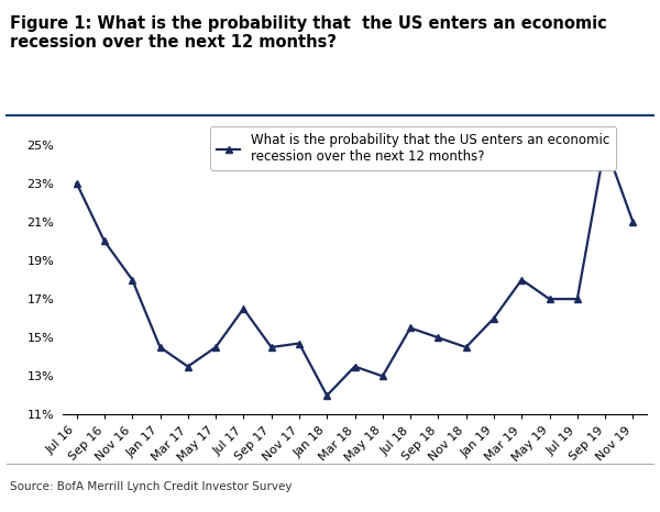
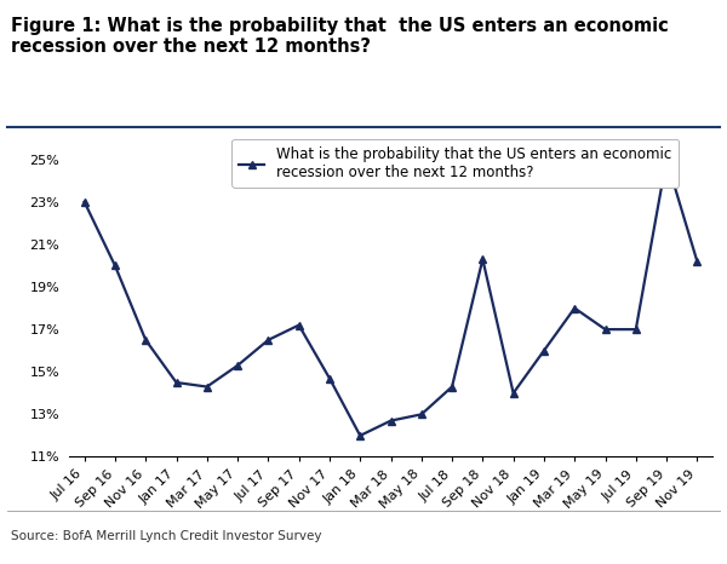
Nov 16: 18.0% -> 16.5%
Mar 17: 13.5% -> 14.3%
May 17: 14.5% -> 15.3%
Sep 17: 14.5% -> 17.2%
Mar 18: 13.5% -> 12.7%
Jul 18: 15.5% -> 14.3%
Sep 18: 15.0% -> 20.3%
Nov 18: 14.5% -> 14.0%
Nov 19: 21.0% -> 20.2%
